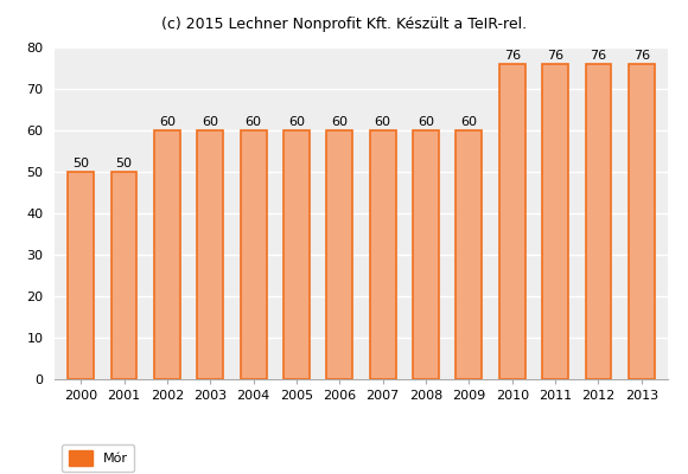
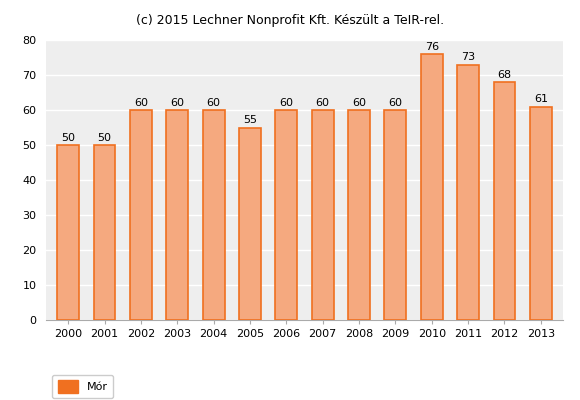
2005: 60 -> 55
2011: 76 -> 73
2012: 76 -> 68
2013: 76 -> 61
